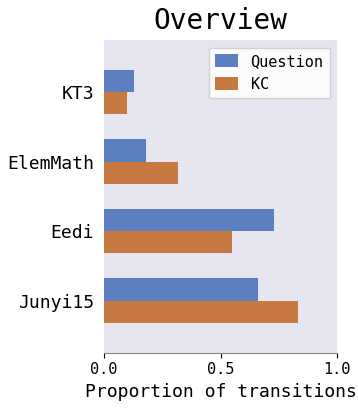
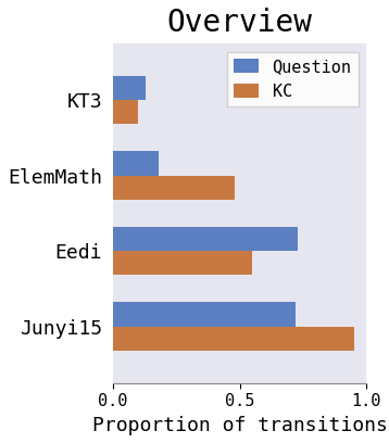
KC/ElemMath: 0.32 -> 0.48
Question/Junyi15: 0.66 -> 0.72
KC/Junyi15: 0.83 -> 0.95
